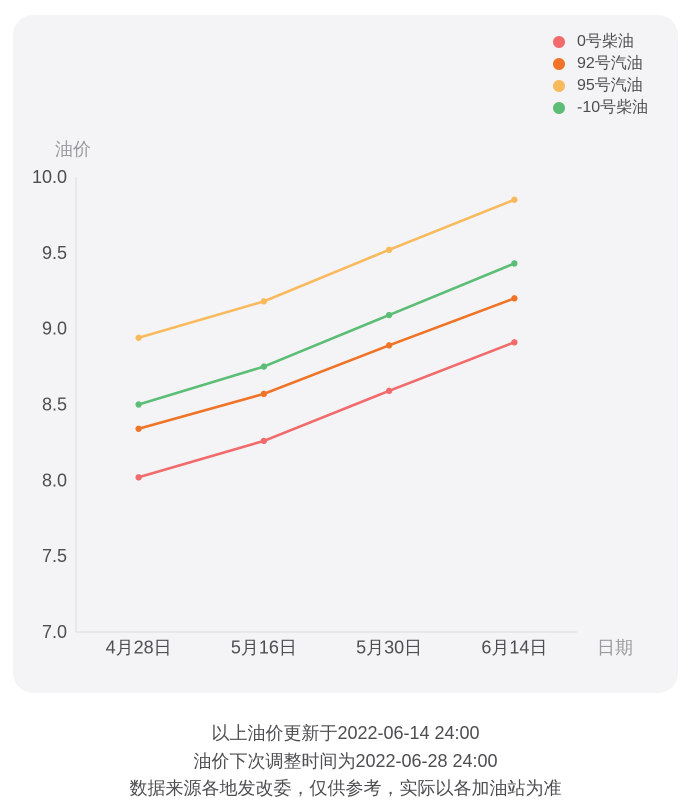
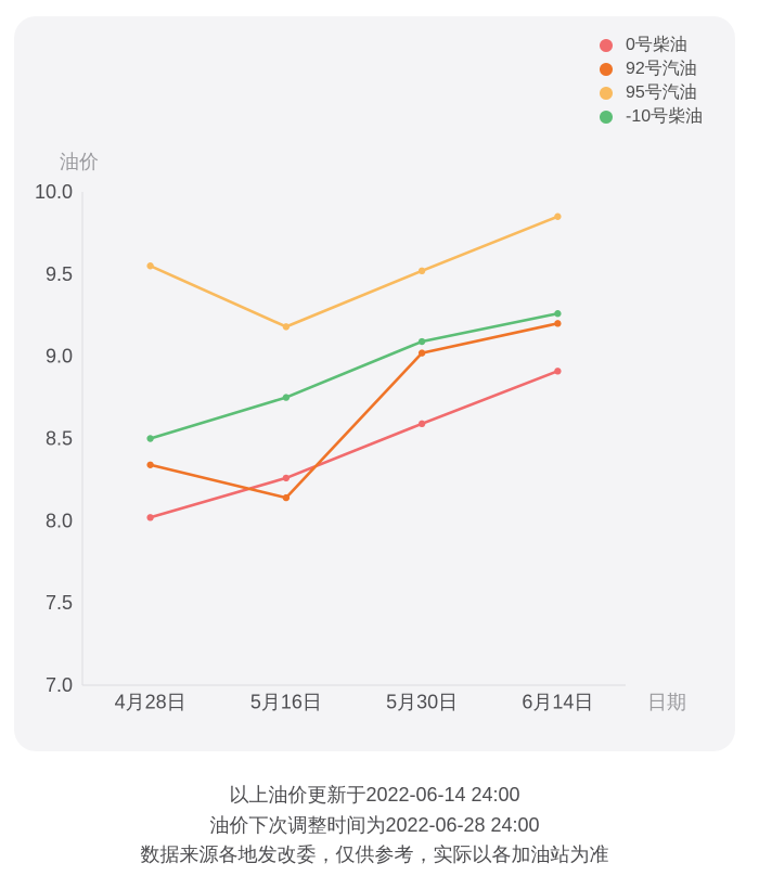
95号汽油/4月28日: 8.94 -> 9.55
92号汽油/5月16日: 8.57 -> 8.14
92号汽油/5月30日: 8.89 -> 9.02
-10号柴油/6月14日: 9.43 -> 9.26
